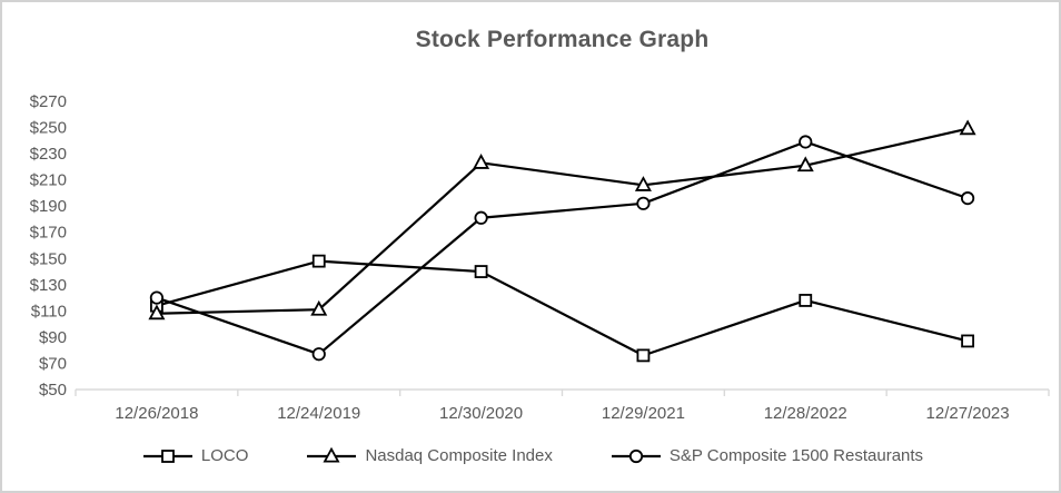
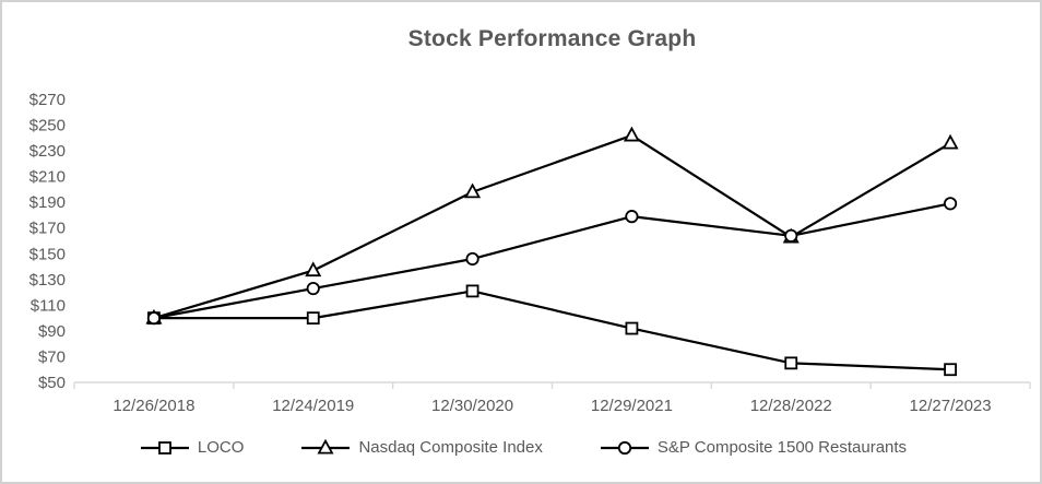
LOCO/12/26/2018: $114 -> $100
Nasdaq Composite Index/12/26/2018: $108 -> $100
S&P Composite 1500 Restaurants/12/26/2018: $120 -> $100
LOCO/12/24/2019: $148 -> $100
Nasdaq Composite Index/12/24/2019: $111 -> $137
S&P Composite 1500 Restaurants/12/24/2019: $77 -> $123
LOCO/12/30/2020: $140 -> $121
Nasdaq Composite Index/12/30/2020: $223 -> $198
S&P Composite 1500 Restaurants/12/30/2020: $181 -> $146
LOCO/12/29/2021: $76 -> $92
Nasdaq Composite Index/12/29/2021: $206 -> $242
S&P Composite 1500 Restaurants/12/29/2021: $192 -> $179
LOCO/12/28/2022: $118 -> $65
Nasdaq Composite Index/12/28/2022: $221 -> $163
S&P Composite 1500 Restaurants/12/28/2022: $239 -> $164
LOCO/12/27/2023: $87 -> $60
Nasdaq Composite Index/12/27/2023: $249 -> $236
S&P Composite 1500 Restaurants/12/27/2023: $196 -> $189
